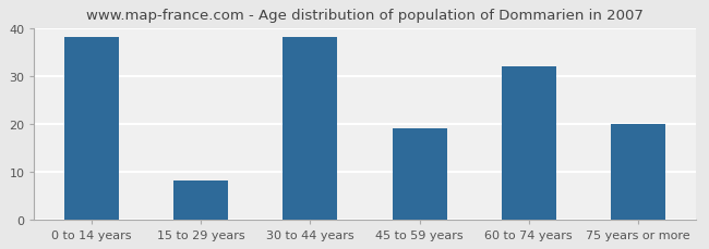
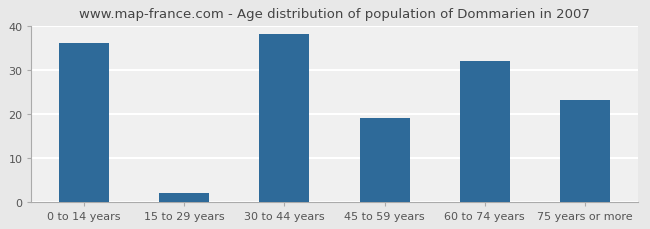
0 to 14 years: 38 -> 36
15 to 29 years: 8 -> 2
75 years or more: 20 -> 23
